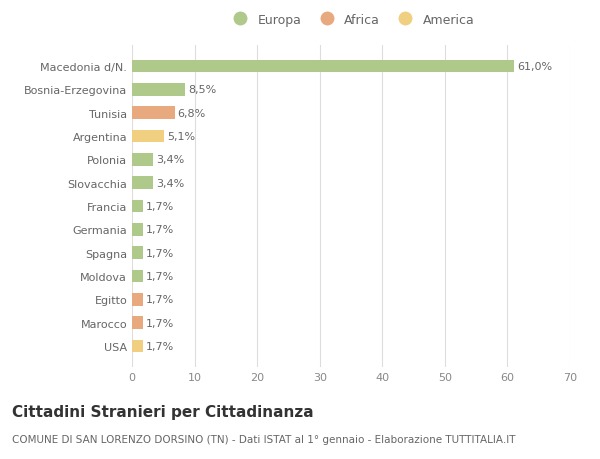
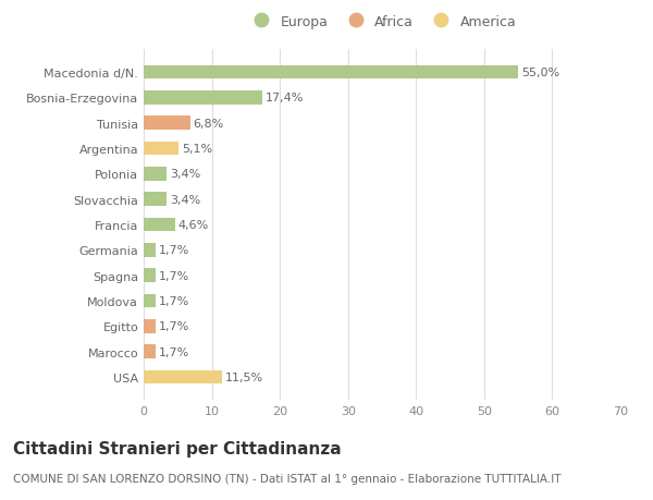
Macedonia d/N.: 61,0% -> 55,0%
Bosnia-Erzegovina: 8,5% -> 17,4%
Francia: 1,7% -> 4,6%
USA: 1,7% -> 11,5%
